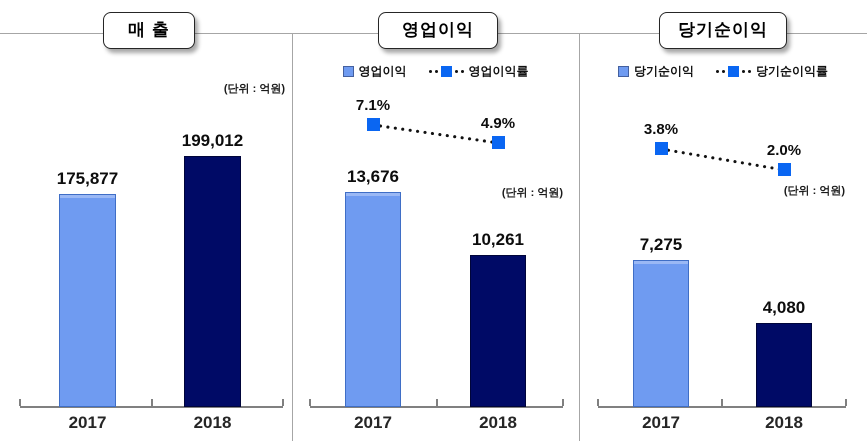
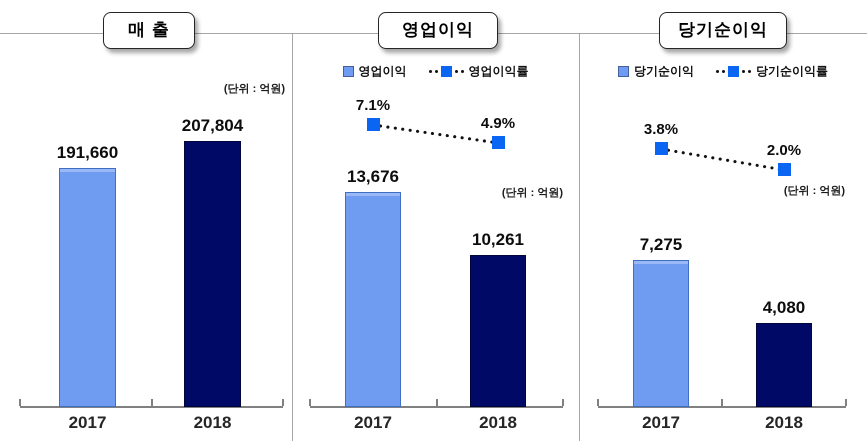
매 출/2017: 175,877 -> 191,660
매 출/2018: 199,012 -> 207,804
